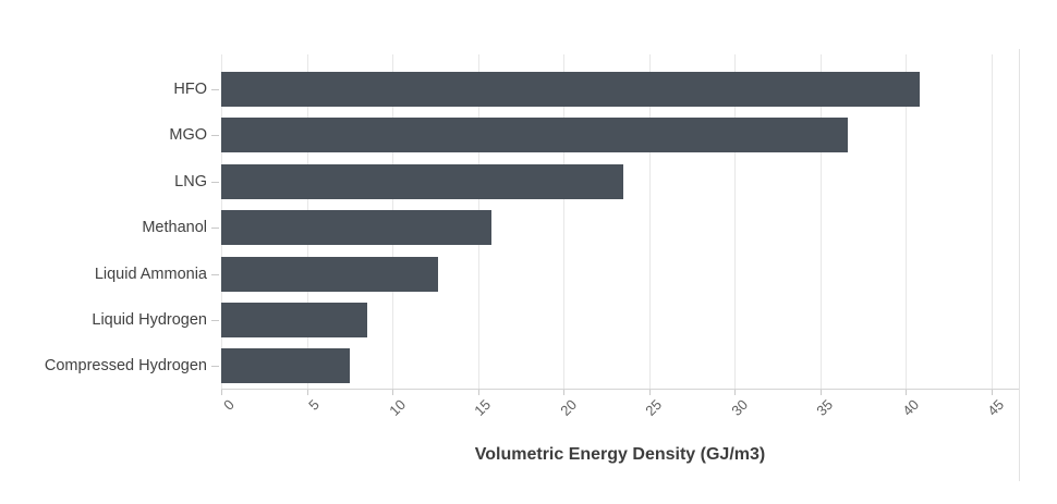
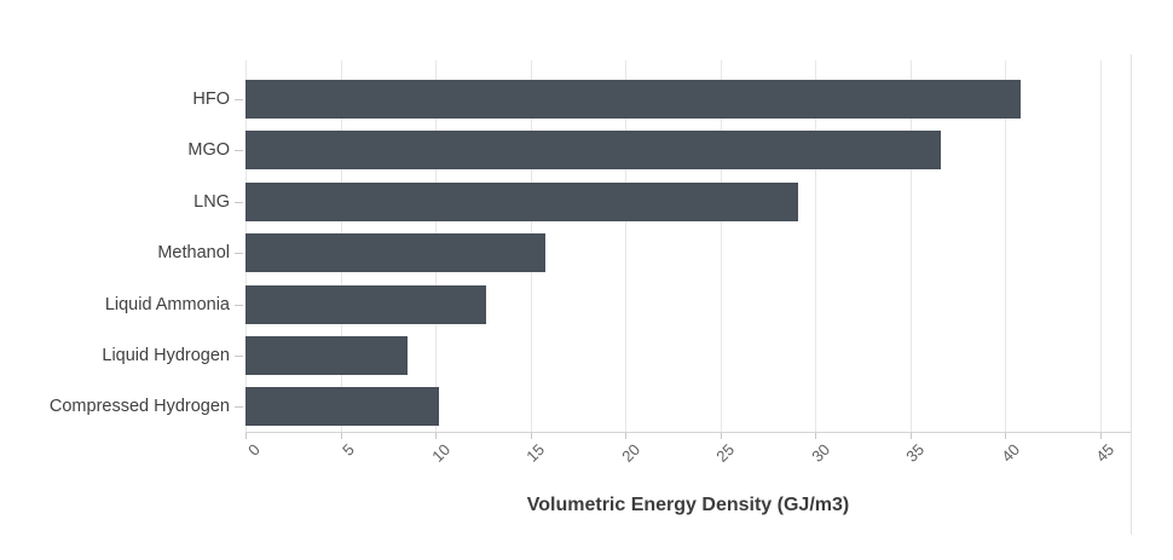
LNG: 23.5 -> 29.1
Compressed Hydrogen: 7.5 -> 10.2
